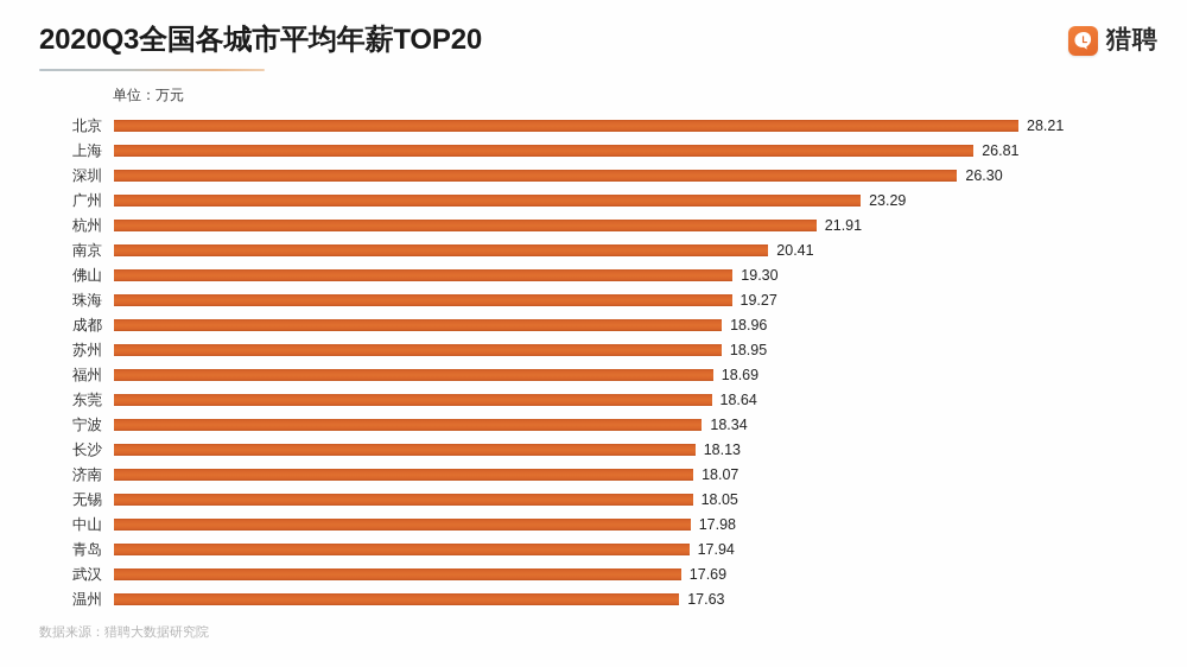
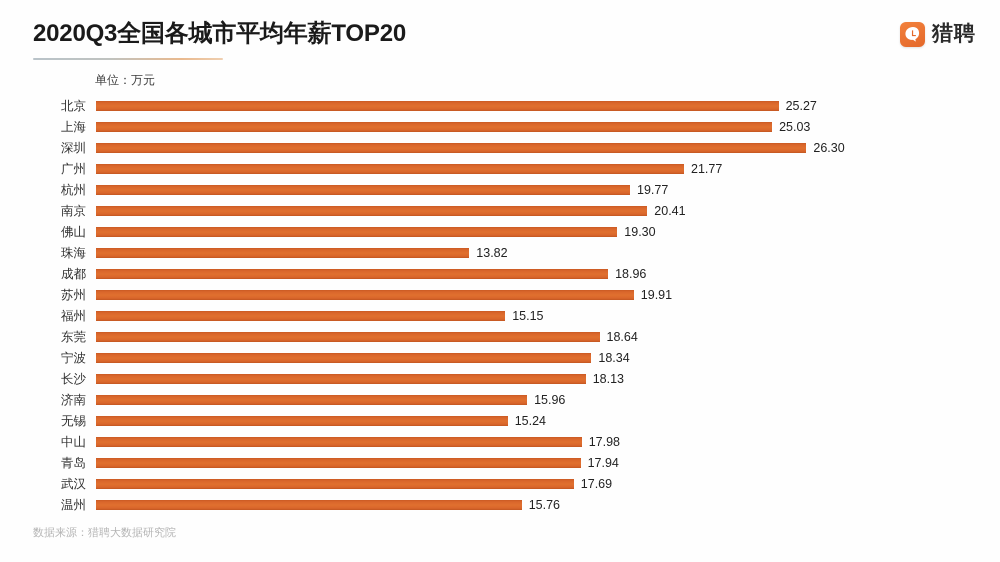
北京: 28.21 -> 25.27
上海: 26.81 -> 25.03
广州: 23.29 -> 21.77
杭州: 21.91 -> 19.77
珠海: 19.27 -> 13.82
苏州: 18.95 -> 19.91
福州: 18.69 -> 15.15
济南: 18.07 -> 15.96
无锡: 18.05 -> 15.24
温州: 17.63 -> 15.76
